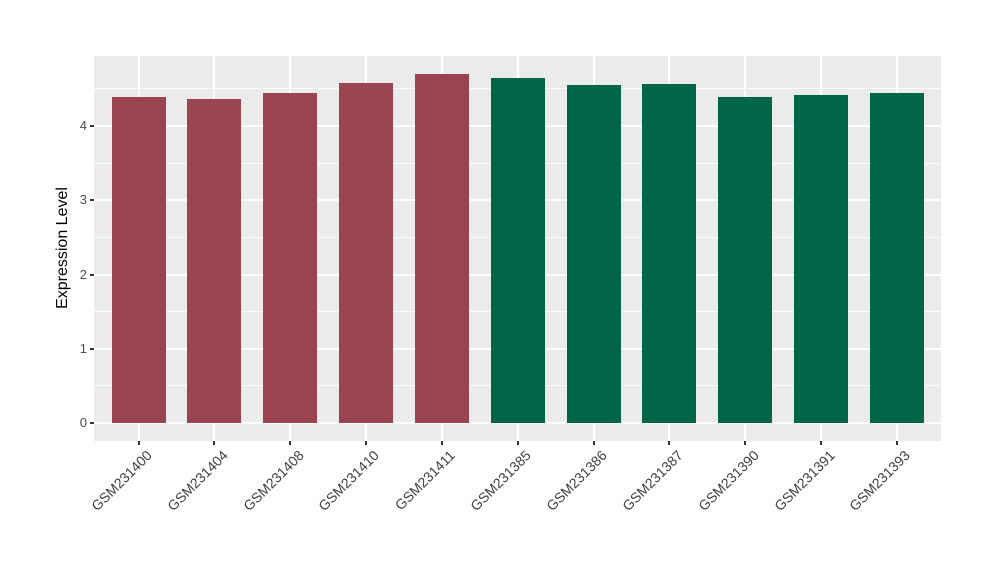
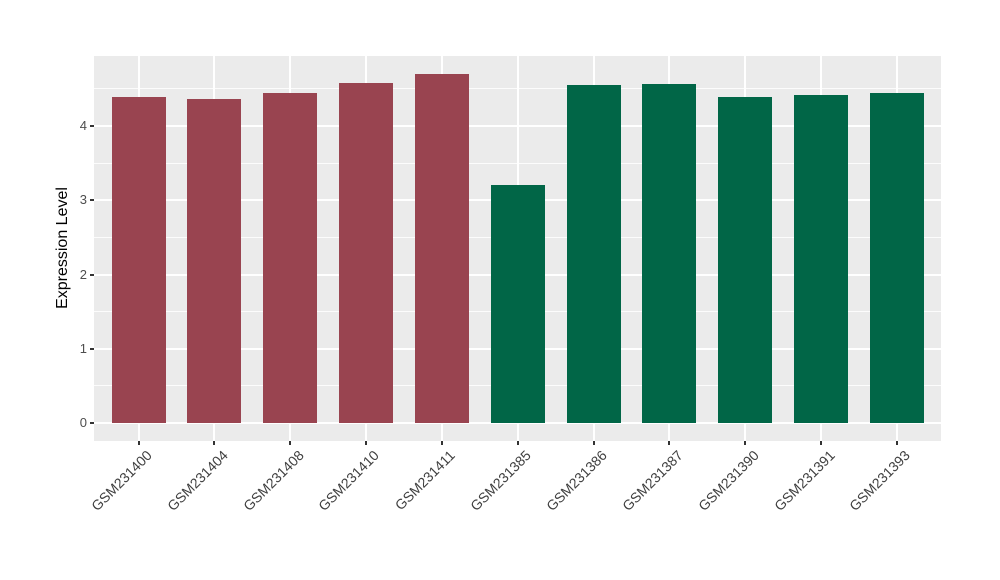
GSM231385: 4.7 -> 3.2
